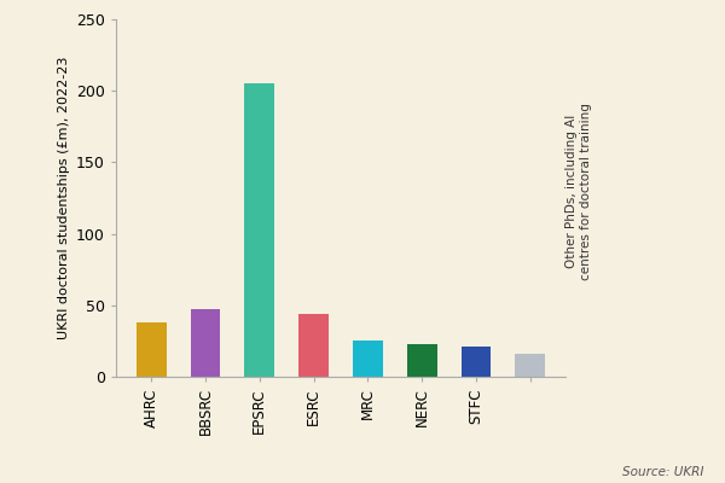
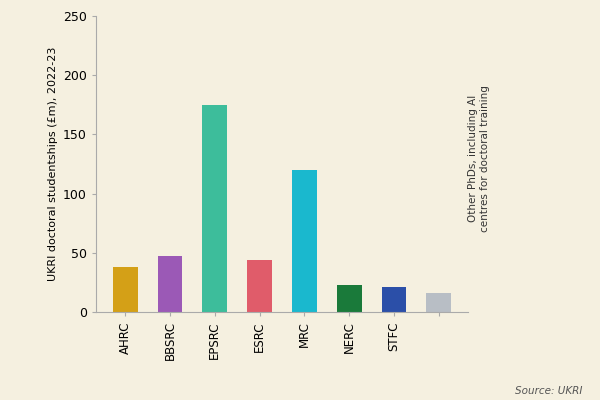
EPSRC: 205 -> 175
MRC: 25 -> 120
